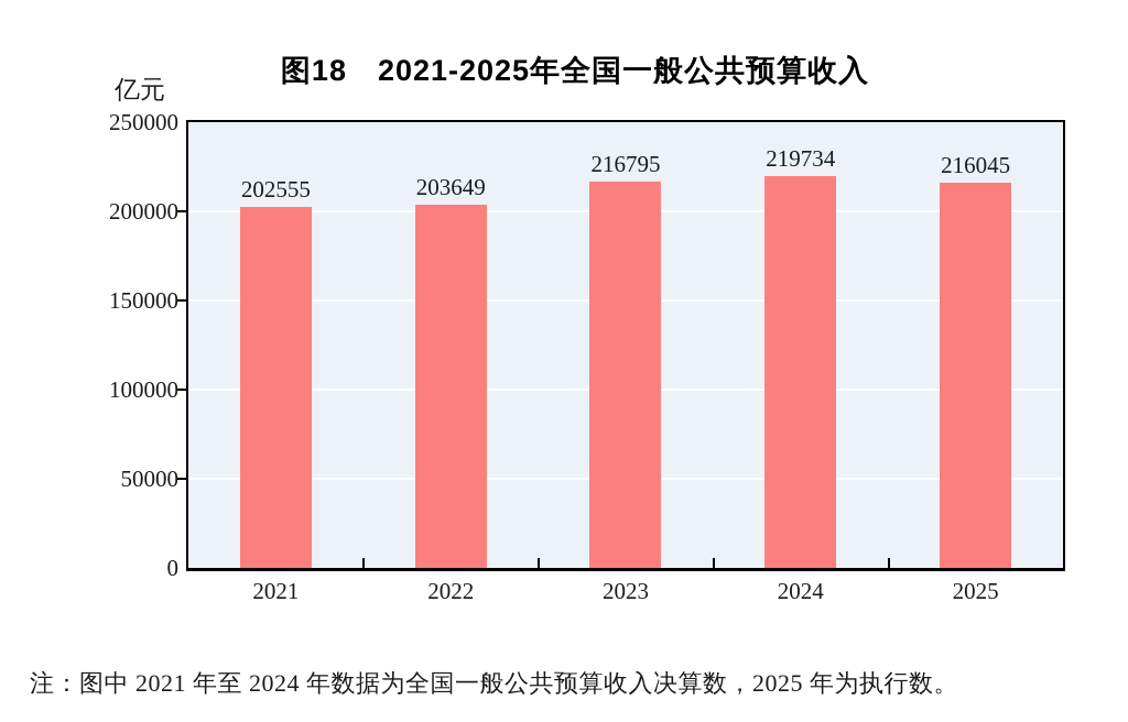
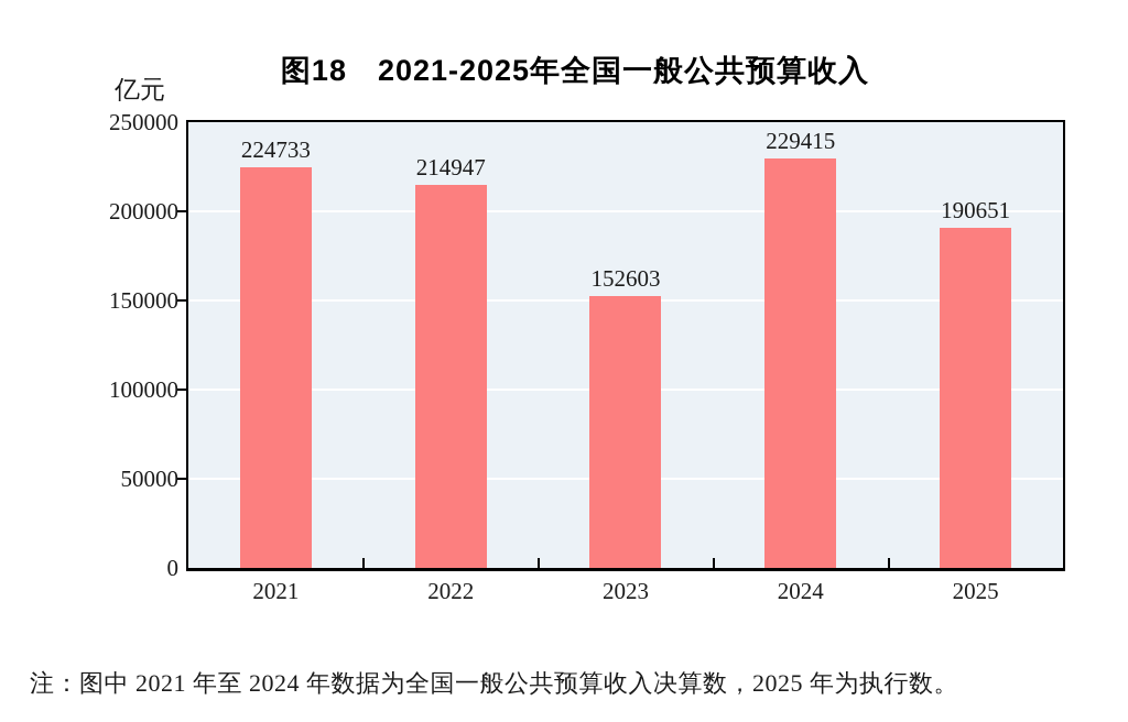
2021: 202555 -> 224733
2022: 203649 -> 214947
2023: 216795 -> 152603
2024: 219734 -> 229415
2025: 216045 -> 190651
